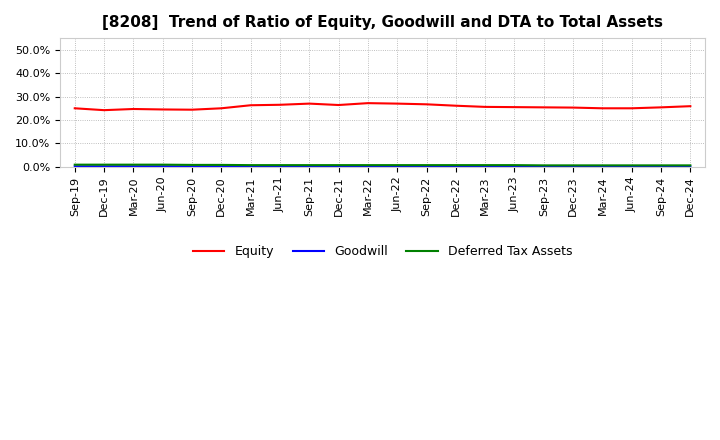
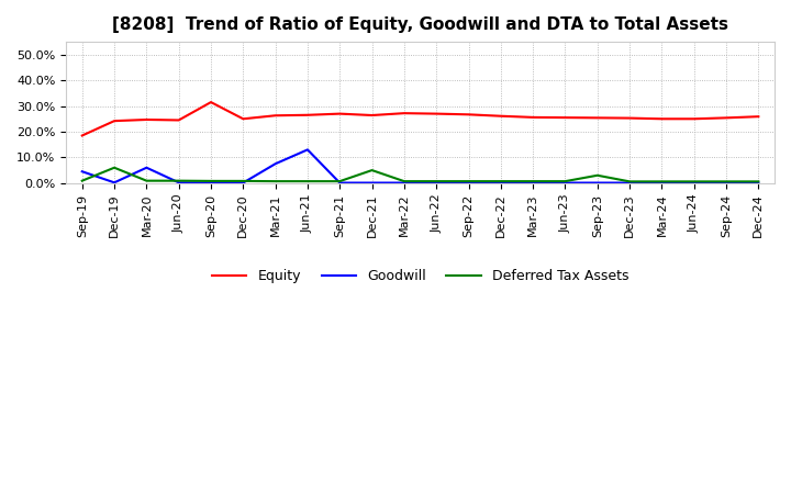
Equity/Sep-19: 25.0% -> 18.5%
Goodwill/Sep-19: 0.2% -> 4.5%
Deferred Tax Assets/Dec-19: 0.9% -> 6.0%
Goodwill/Mar-20: 0.2% -> 6.0%
Equity/Sep-20: 24.4% -> 31.5%
Goodwill/Mar-21: 0.1% -> 7.5%
Goodwill/Jun-21: 0.1% -> 13.0%
Deferred Tax Assets/Dec-21: 0.7% -> 5.0%
Deferred Tax Assets/Sep-23: 0.6% -> 3.0%
